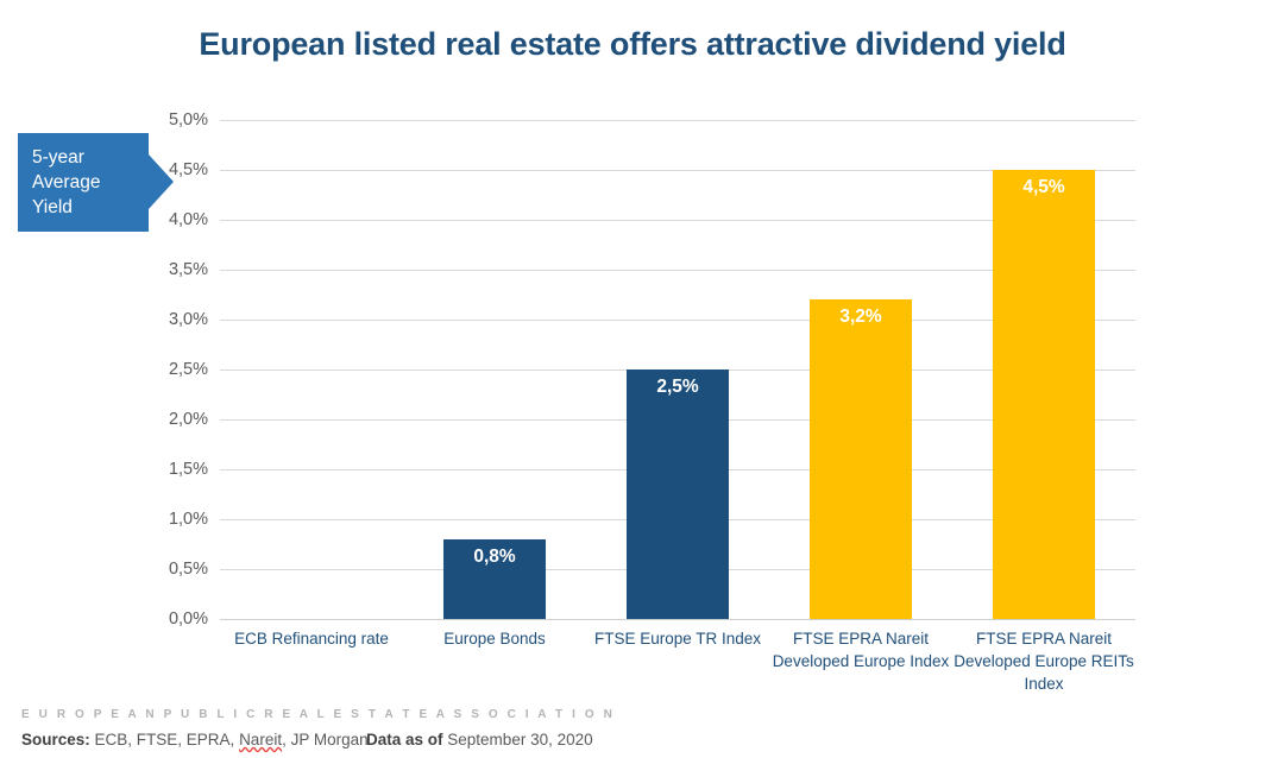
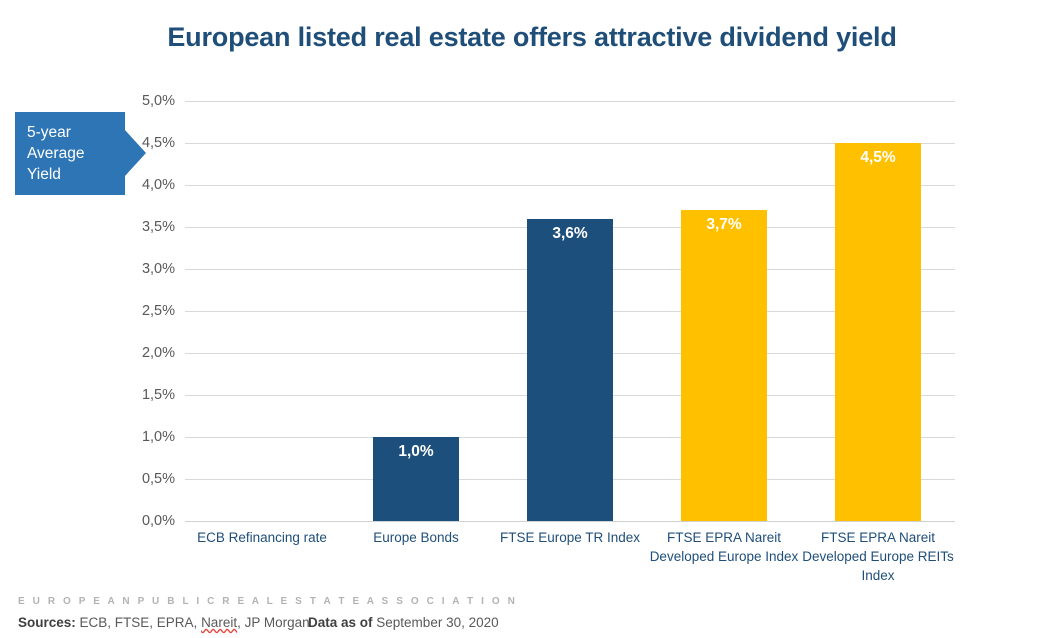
Europe Bonds: 0,8% -> 1,0%
FTSE Europe TR Index: 2,5% -> 3,6%
FTSE EPRA Nareit Developed Europe Index: 3,2% -> 3,7%
